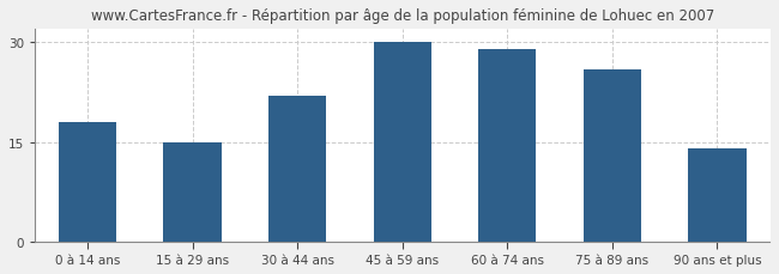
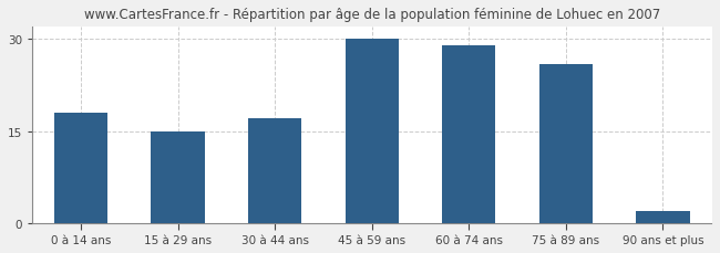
30 à 44 ans: 22 -> 17
90 ans et plus: 14 -> 2
